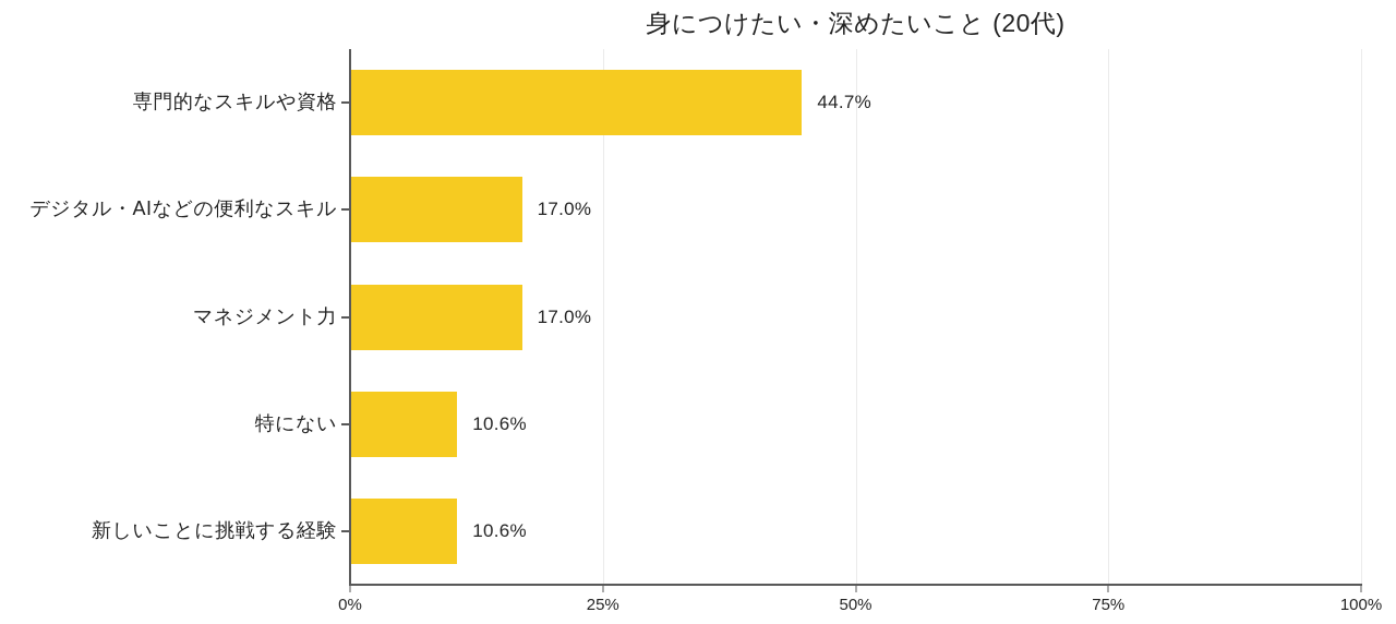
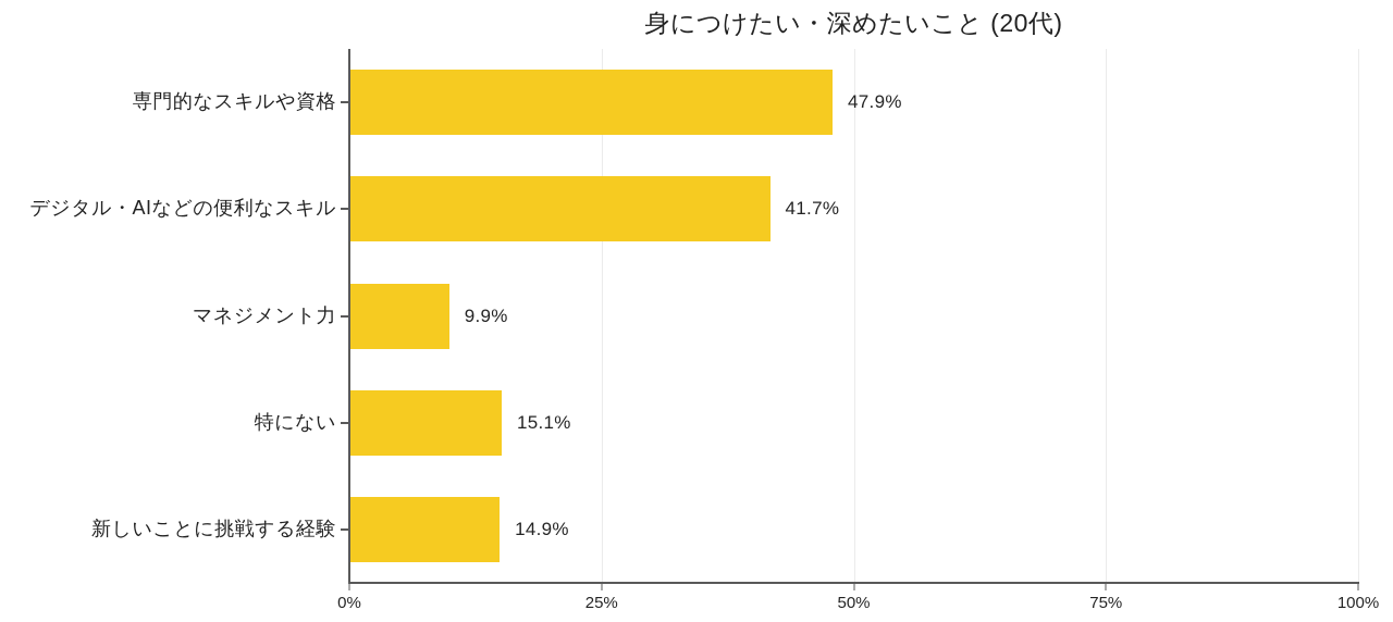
専門的なスキルや資格: 44.7% -> 47.9%
デジタル・AIなどの便利なスキル: 17.0% -> 41.7%
マネジメント力: 17.0% -> 9.9%
特にない: 10.6% -> 15.1%
新しいことに挑戦する経験: 10.6% -> 14.9%
